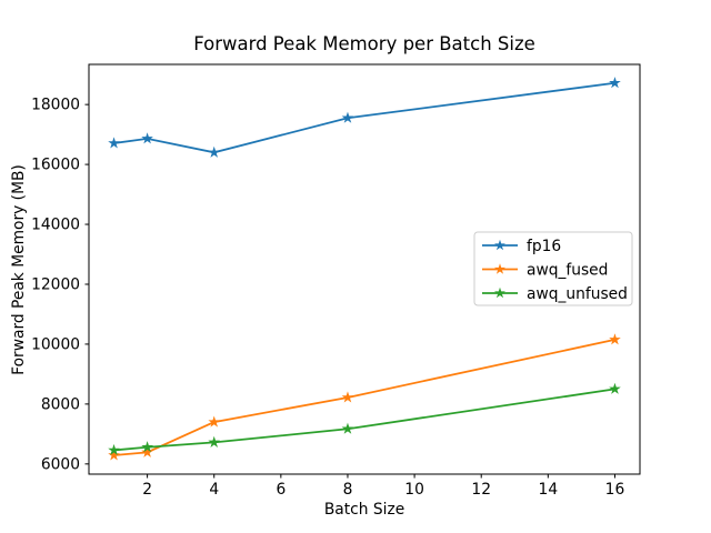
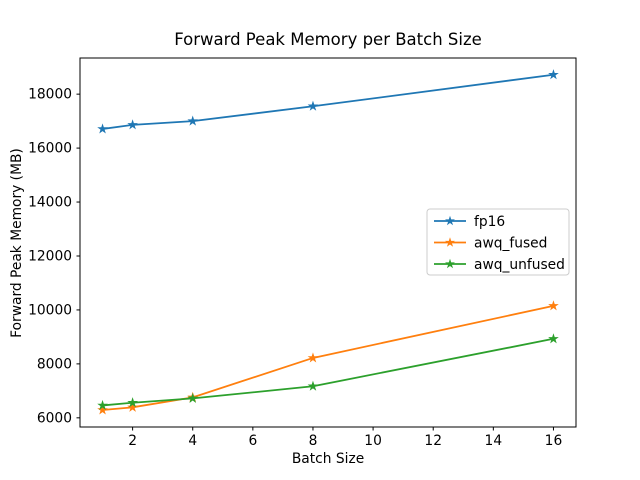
fp16/4: 16400 -> 17000
awq_fused/4: 7400 -> 6800
awq_unfused/16: 8500 -> 8900
